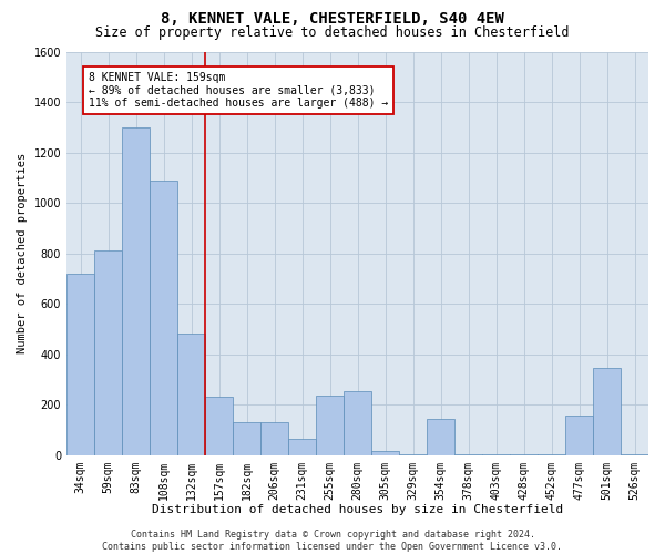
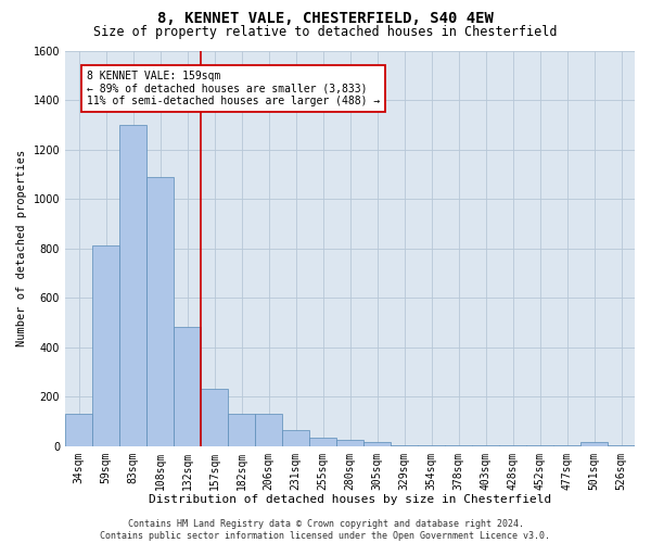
34sqm: 720 -> 130
255sqm: 235 -> 35
280sqm: 255 -> 25
354sqm: 145 -> 2
477sqm: 155 -> 1
501sqm: 345 -> 15
